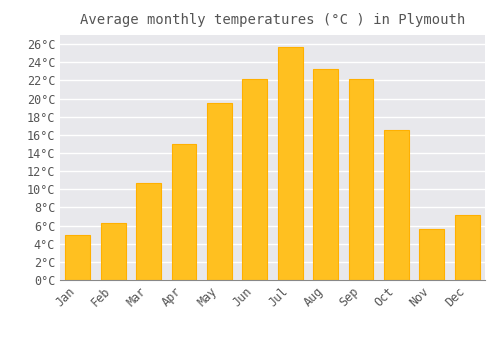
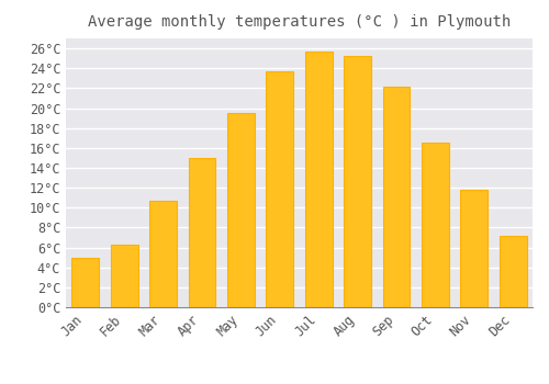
Jun: 22.2°C -> 23.7°C
Aug: 23.2°C -> 25.2°C
Nov: 5.6°C -> 11.8°C
